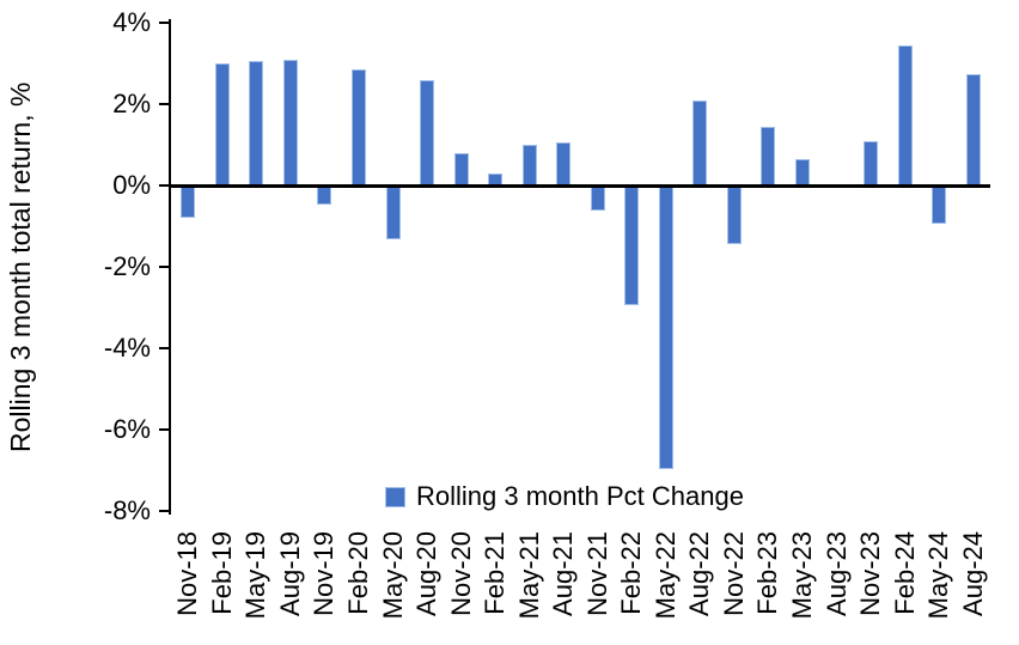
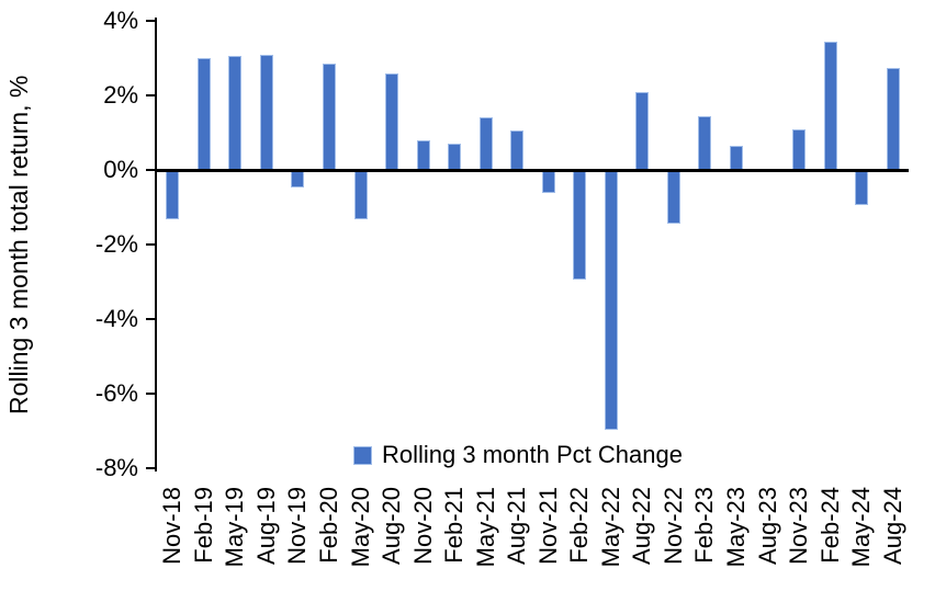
Nov-18: -0.8% -> -1.3%
Feb-21: 0.3% -> 0.7%
May-21: 1.0% -> 1.4%
